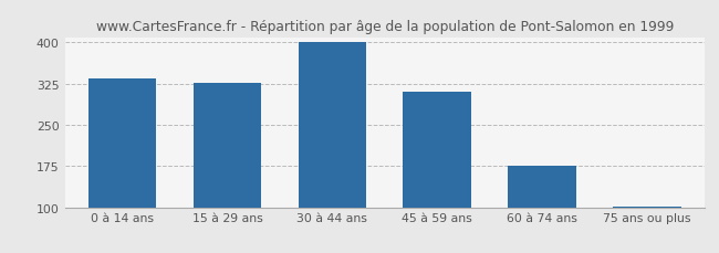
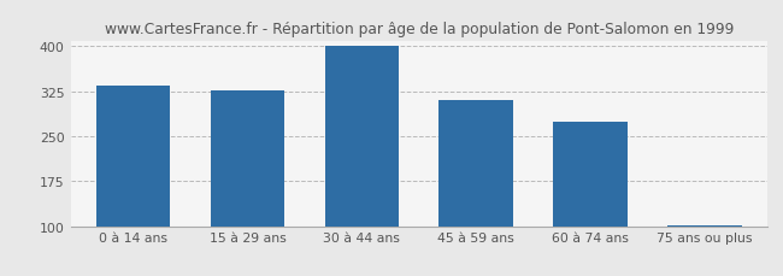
60 à 74 ans: 176 -> 275
